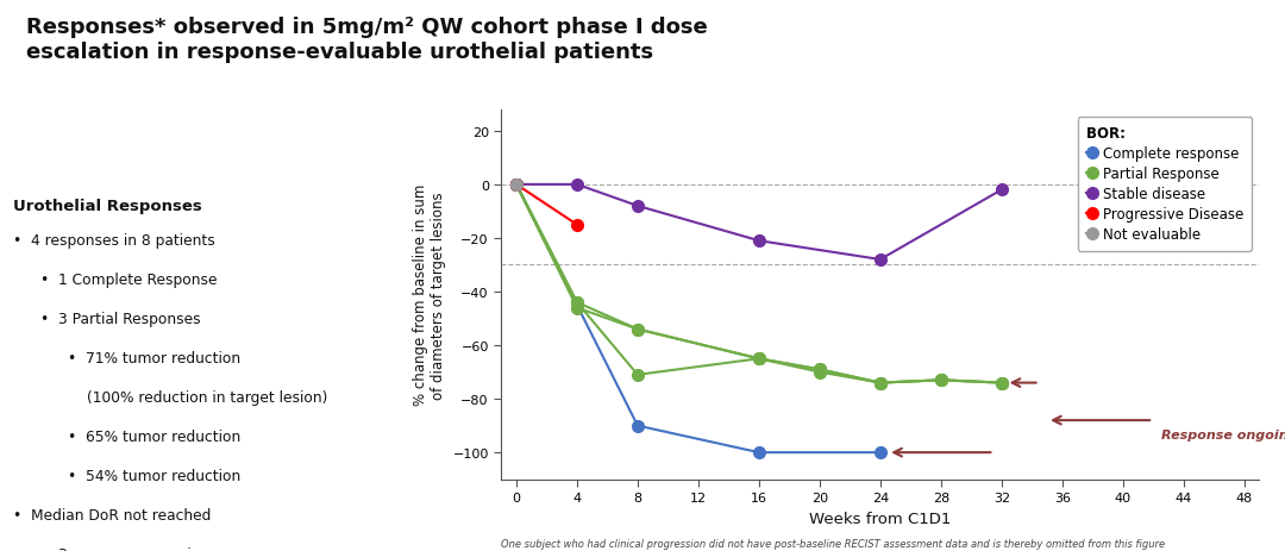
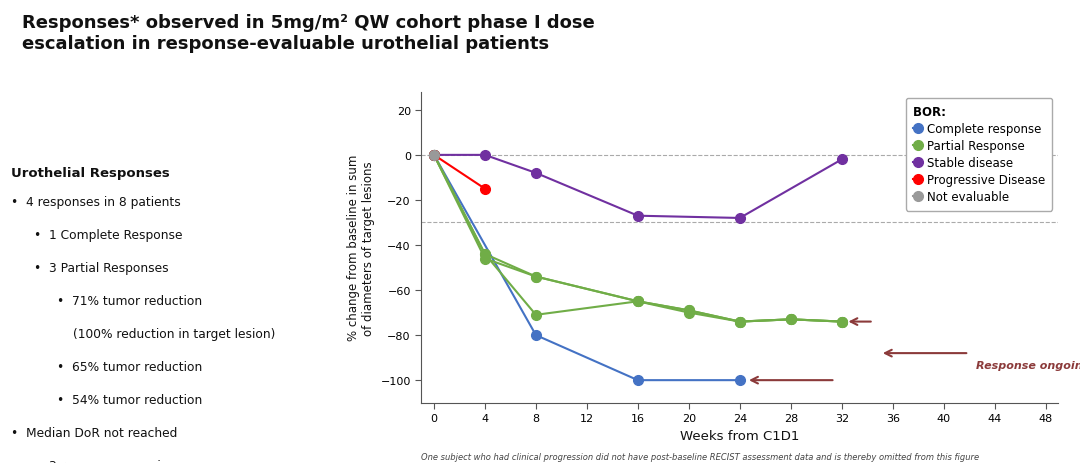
Complete response/8: -90 -> -80
Stable disease/16: -21 -> -27
